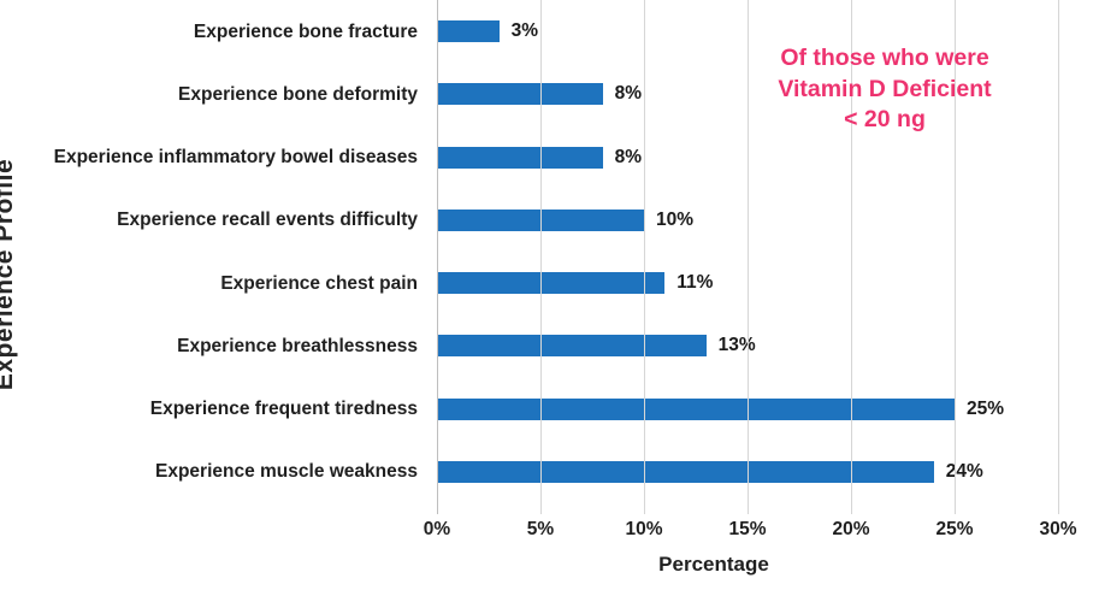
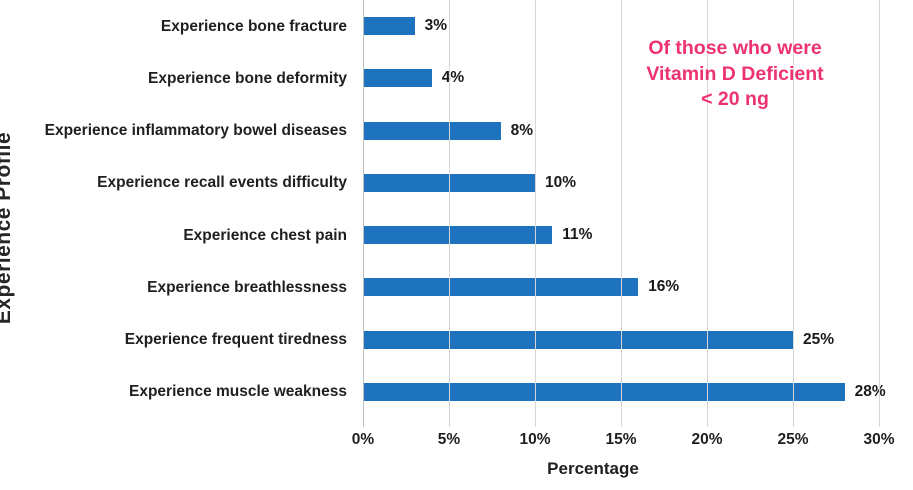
Experience bone deformity: 8% -> 4%
Experience breathlessness: 13% -> 16%
Experience muscle weakness: 24% -> 28%
